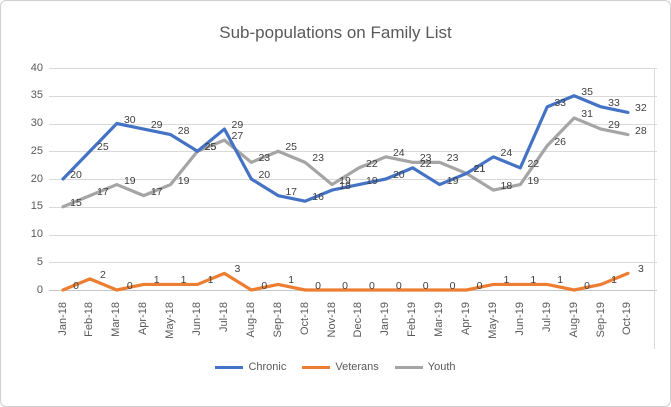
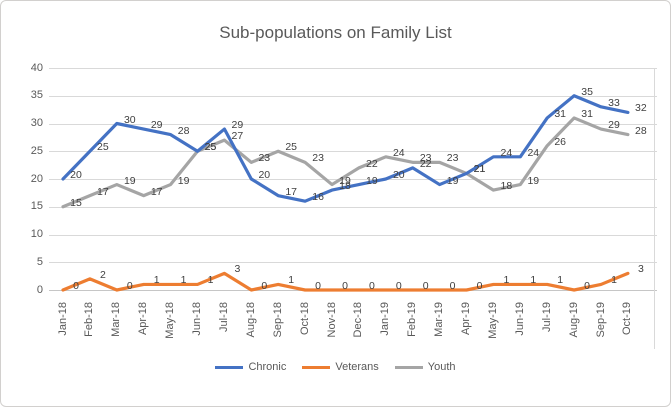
Chronic/Jun-19: 22 -> 24
Chronic/Jul-19: 33 -> 31
